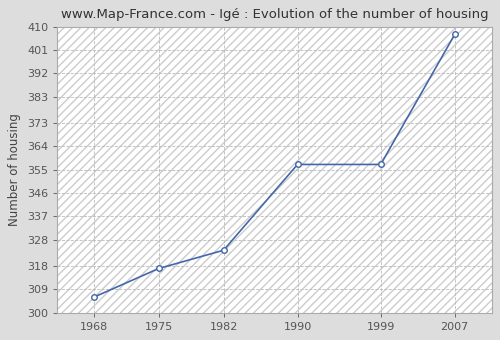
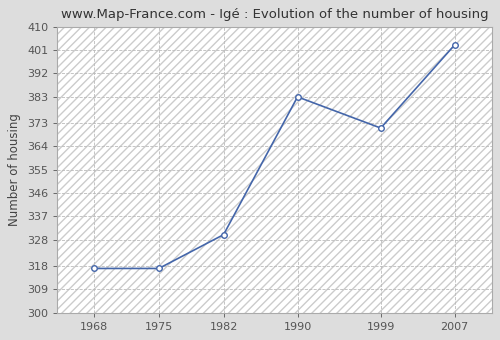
1968: 306 -> 317
1982: 324 -> 330
1990: 357 -> 383
1999: 357 -> 371
2007: 407 -> 403
